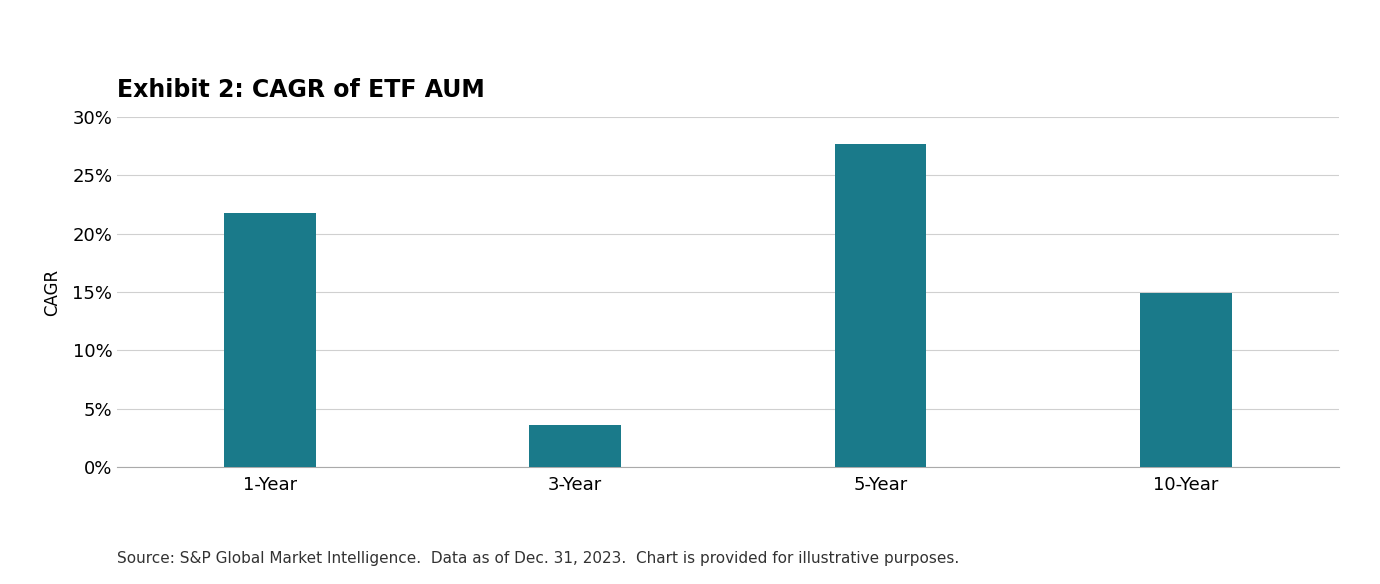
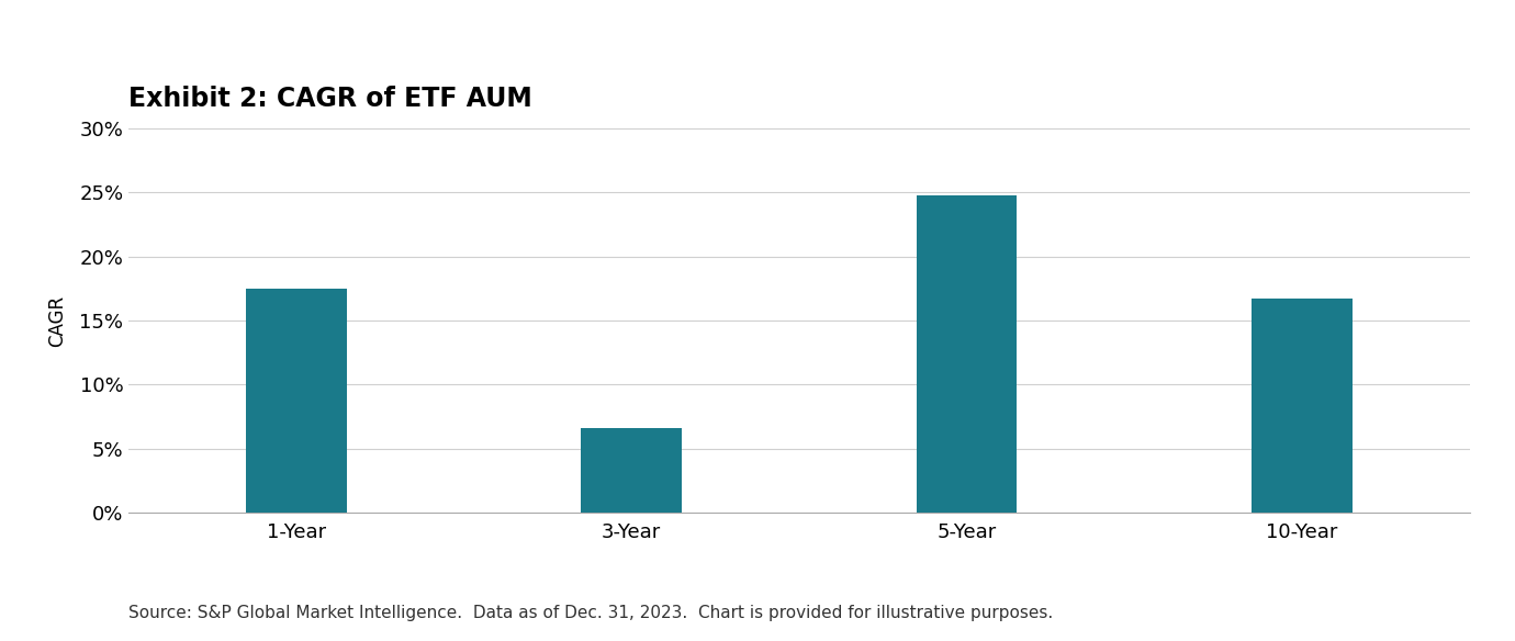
1-Year: 21.8% -> 17.5%
3-Year: 3.6% -> 6.6%
5-Year: 27.7% -> 24.8%
10-Year: 14.9% -> 16.7%
